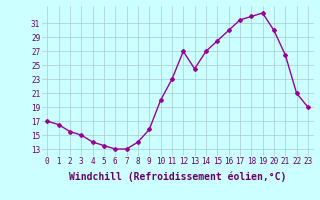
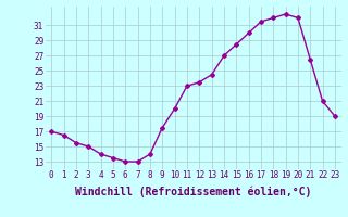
9: 15.8 -> 17.5
12: 27.0 -> 23.5
20: 30.0 -> 32.0
